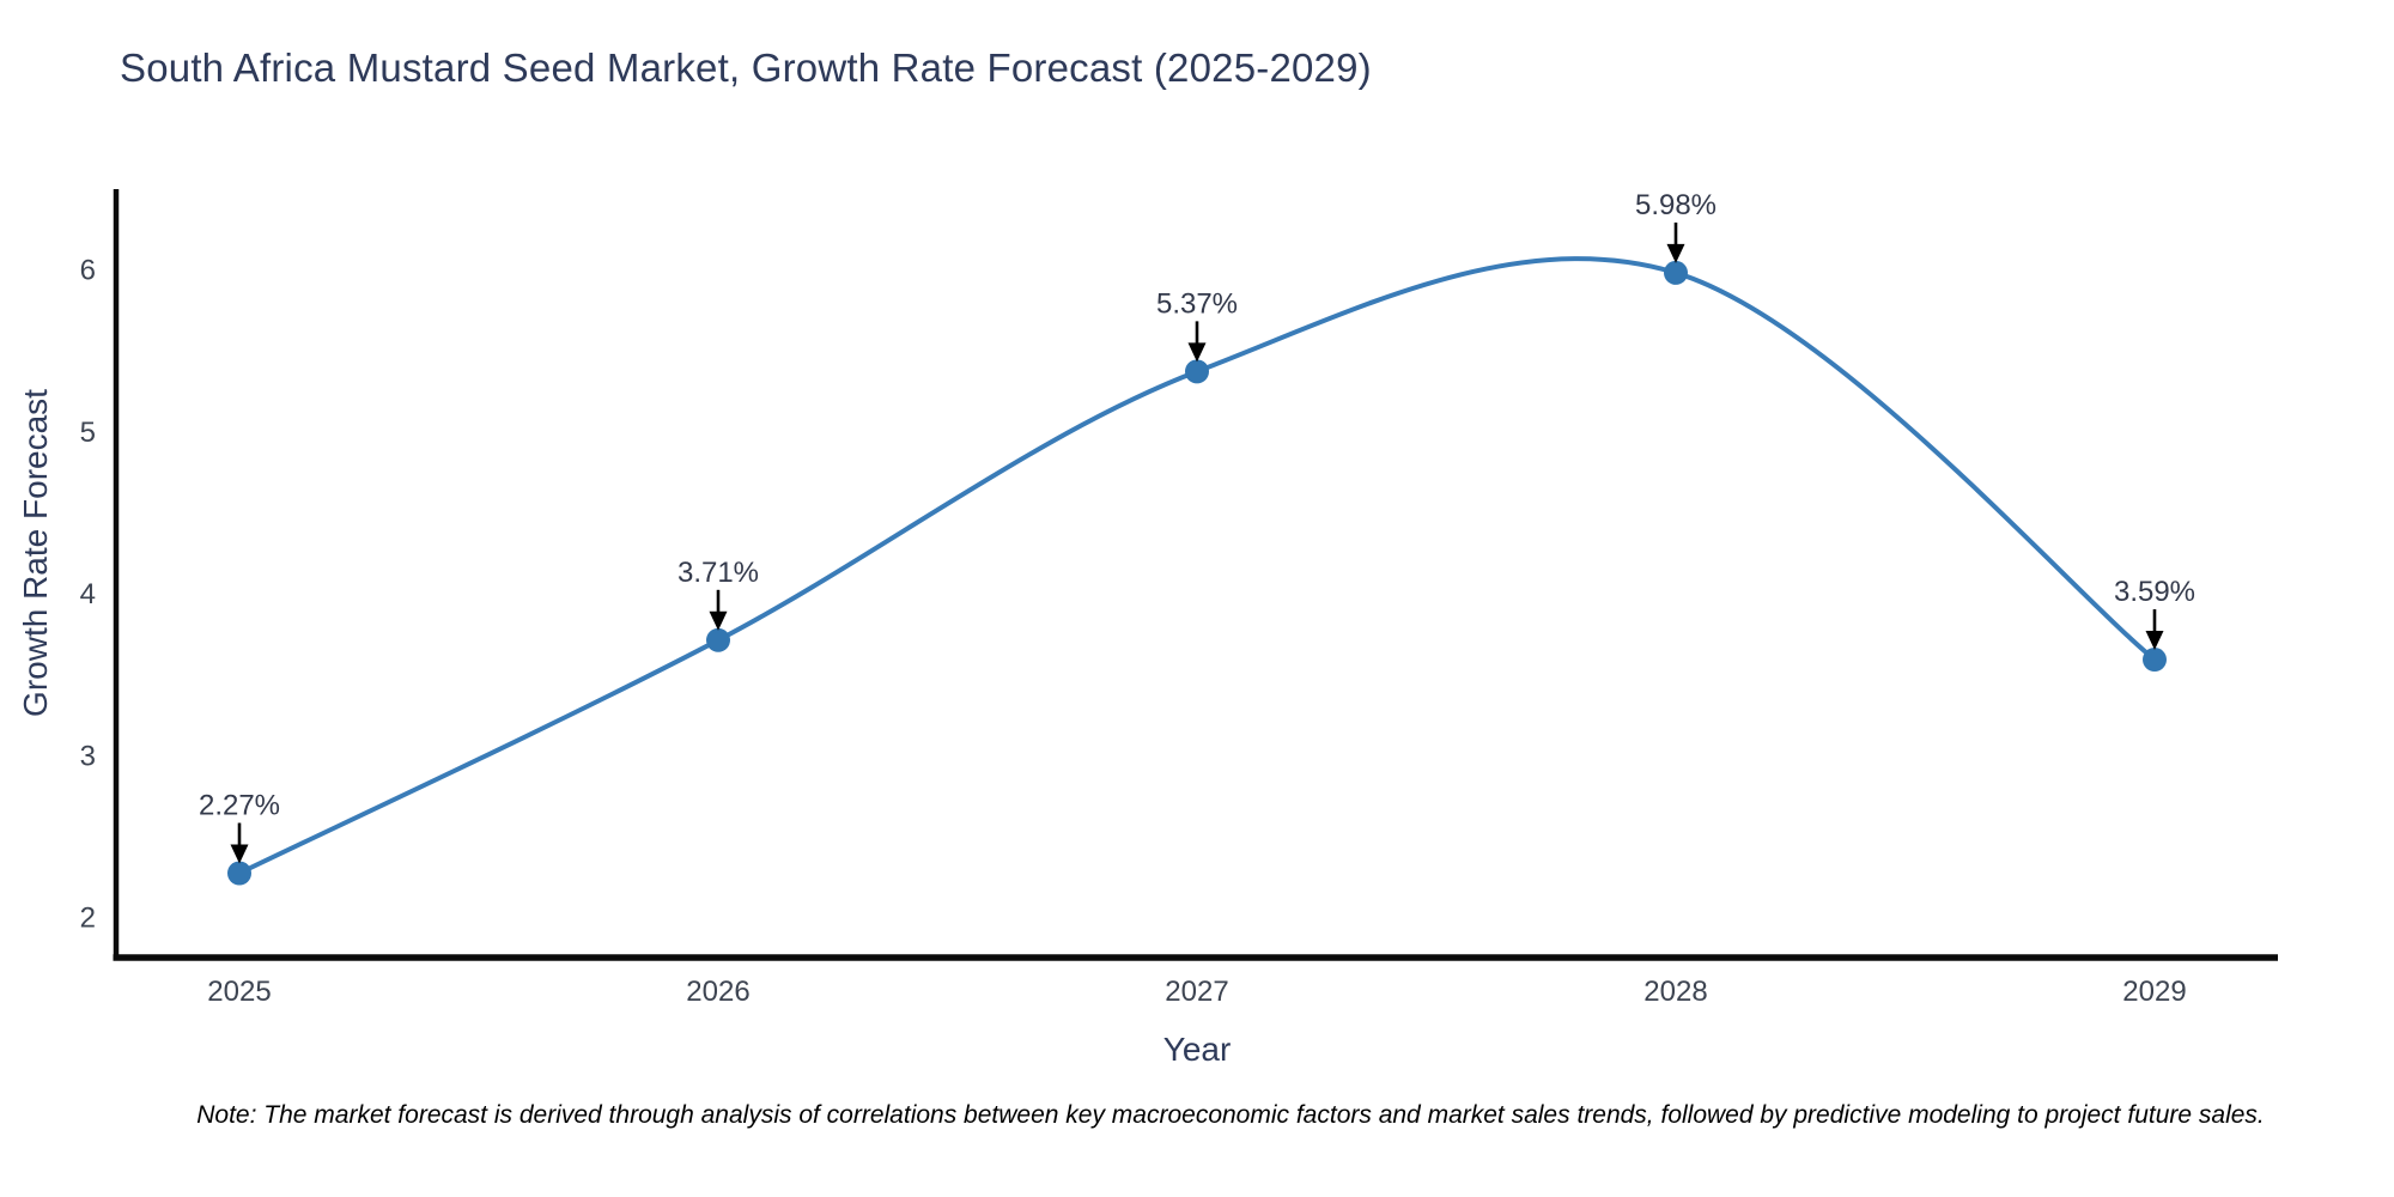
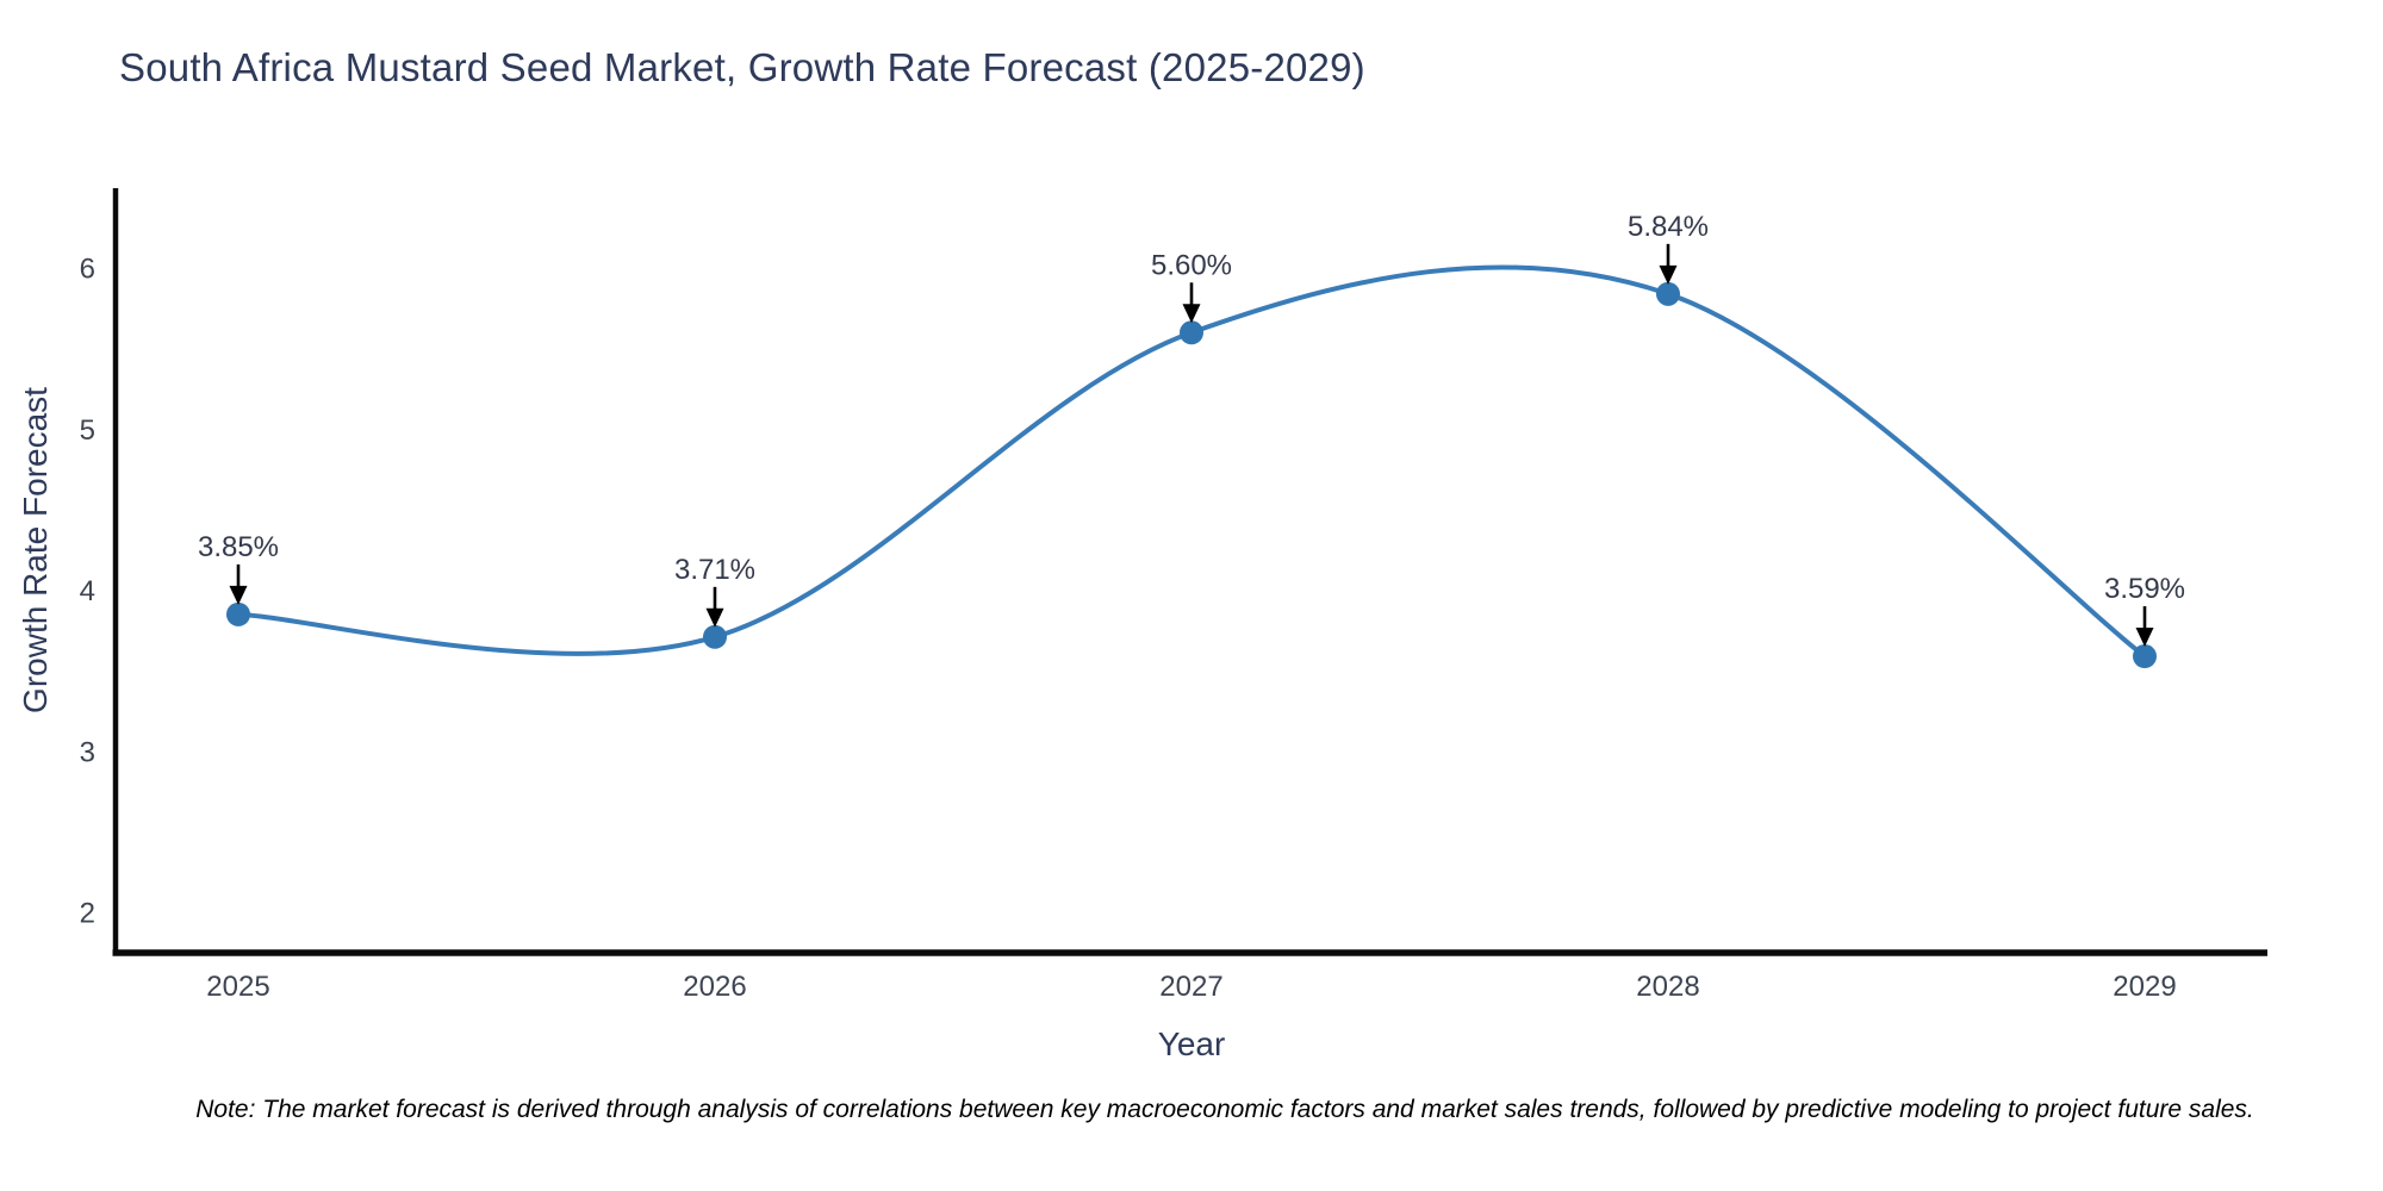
2025: 2.27% -> 3.85%
2027: 5.37% -> 5.60%
2028: 5.98% -> 5.84%
